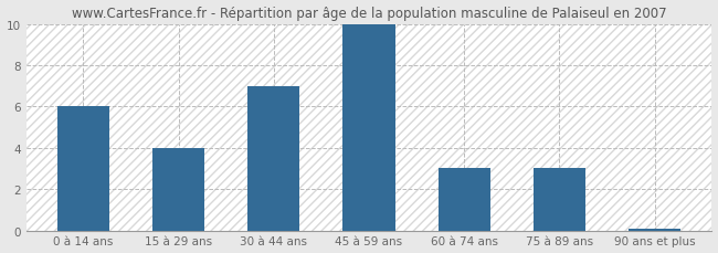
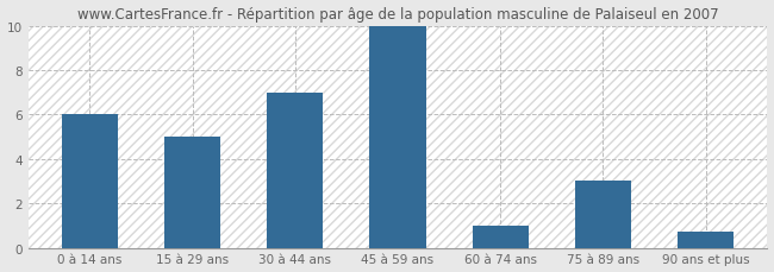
15 à 29 ans: 4.0 -> 5.0
60 à 74 ans: 3.0 -> 1.0
90 ans et plus: 0.1 -> 0.7
